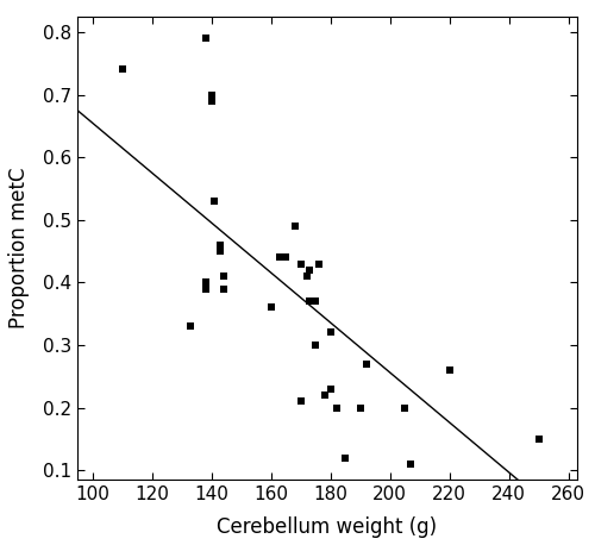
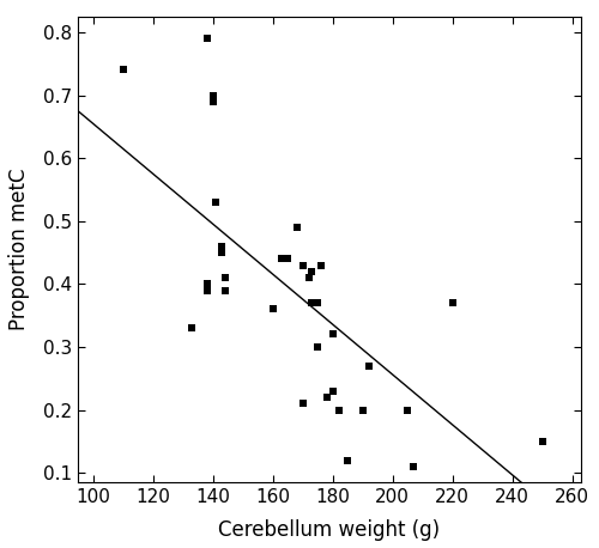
220: 0.26 -> 0.37
